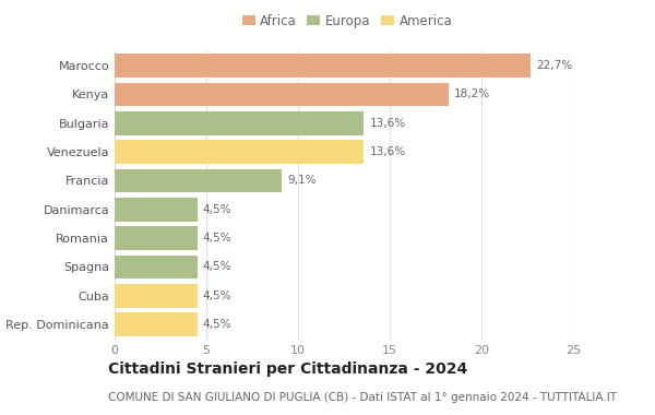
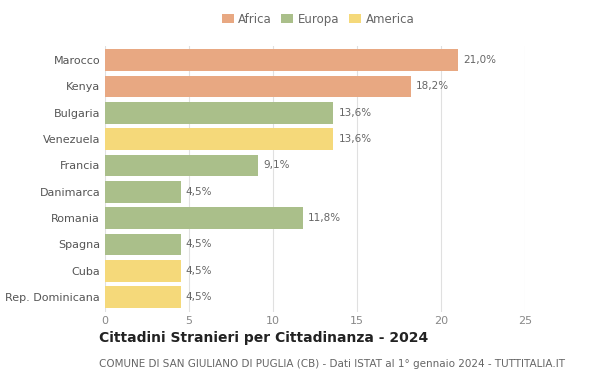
Marocco: 22,7% -> 21,0%
Romania: 4,5% -> 11,8%
